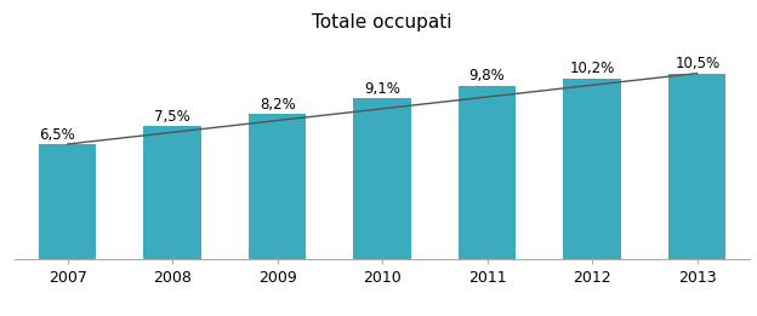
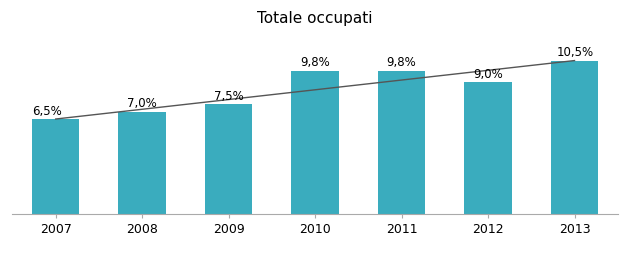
2008: 7,5% -> 7,0%
2009: 8,2% -> 7,5%
2010: 9,1% -> 9,8%
2012: 10,2% -> 9,0%
